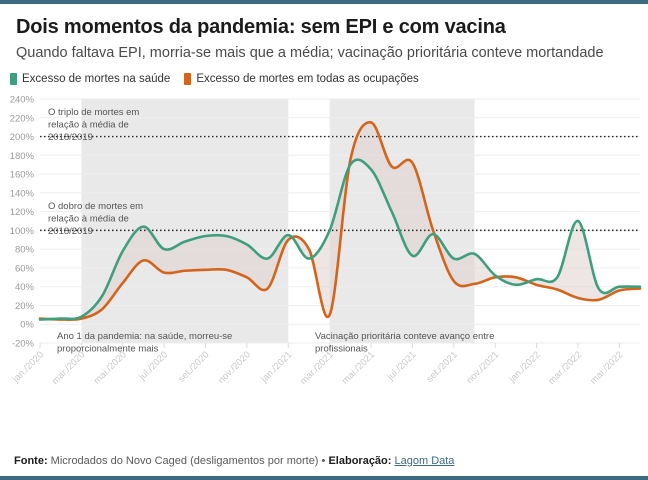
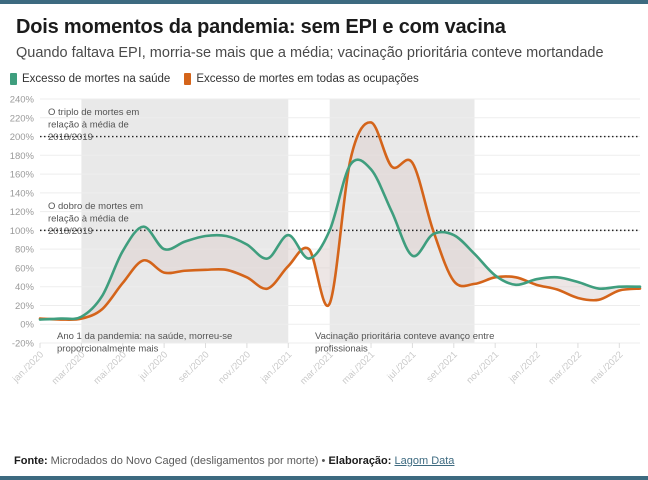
Excesso de mortes em todas as ocupações/jan./2021: 90% -> 60%
Excesso de mortes em todas as ocupações/mar./2021: 10% -> 20%
Excesso de mortes na saúde/set./2021: 70% -> 100%
Excesso de mortes na saúde/mar./2022: 110% -> 40%
